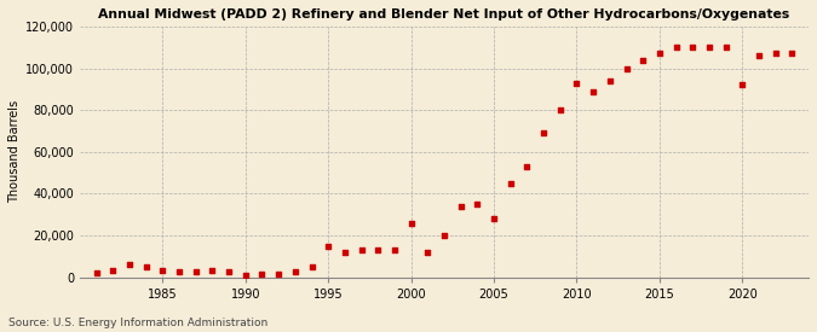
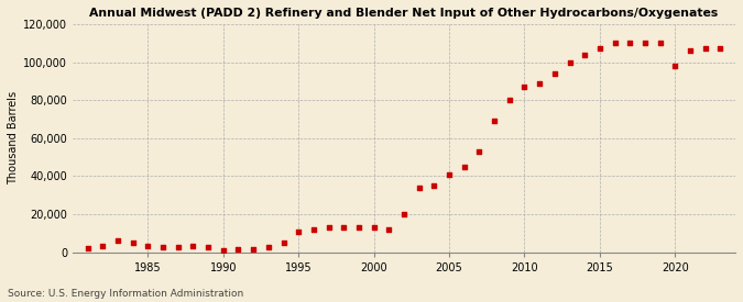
1995: 15,000 -> 11,000
2000: 26,000 -> 13,000
2005: 28,000 -> 41,000
2010: 93,000 -> 87,000
2020: 92,000 -> 98,000
